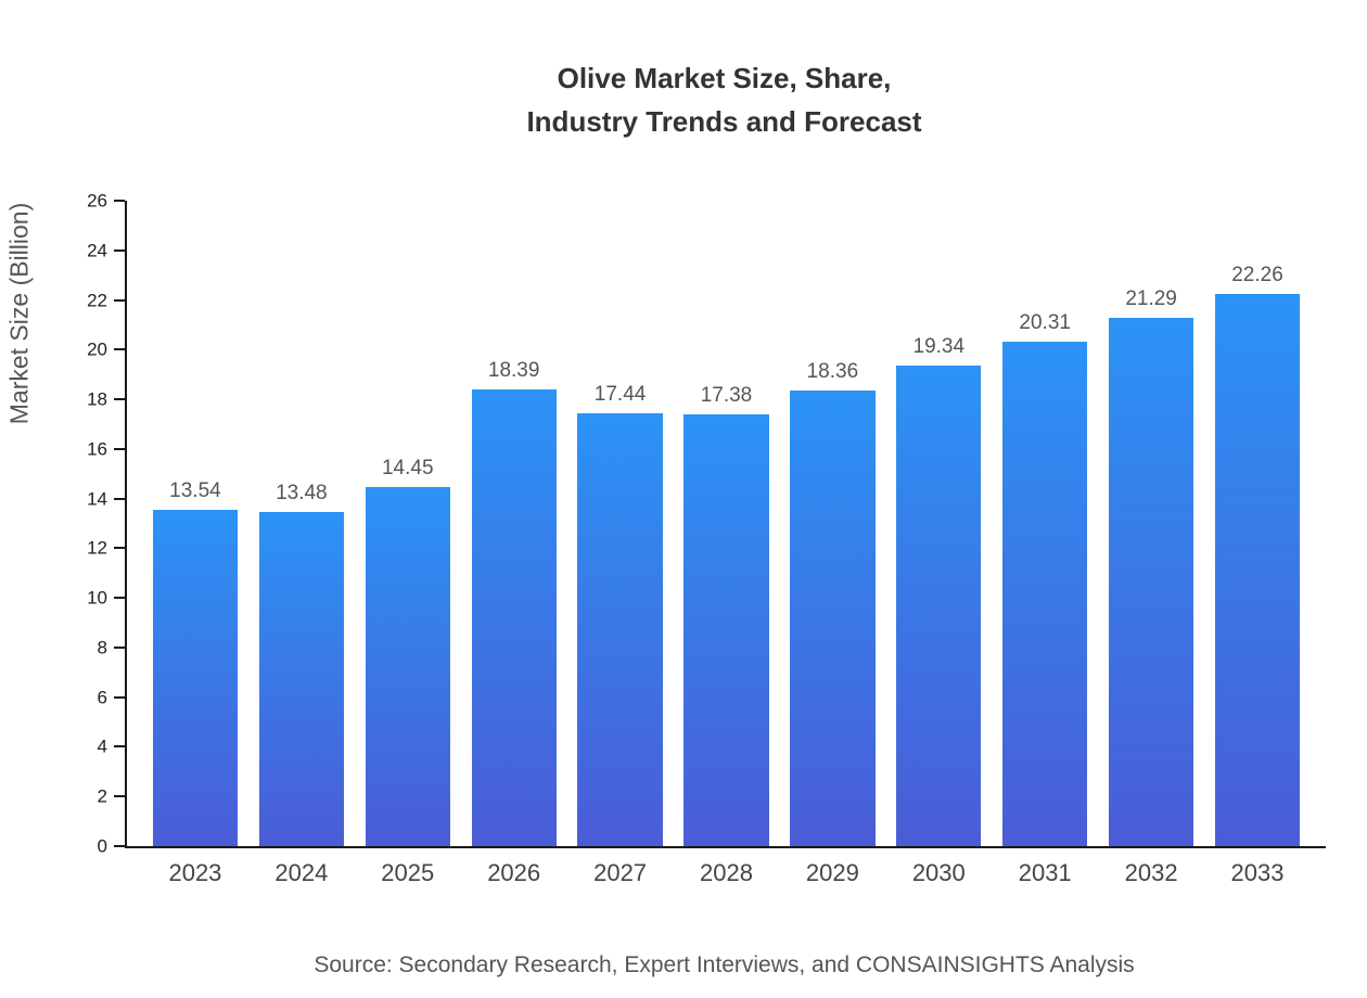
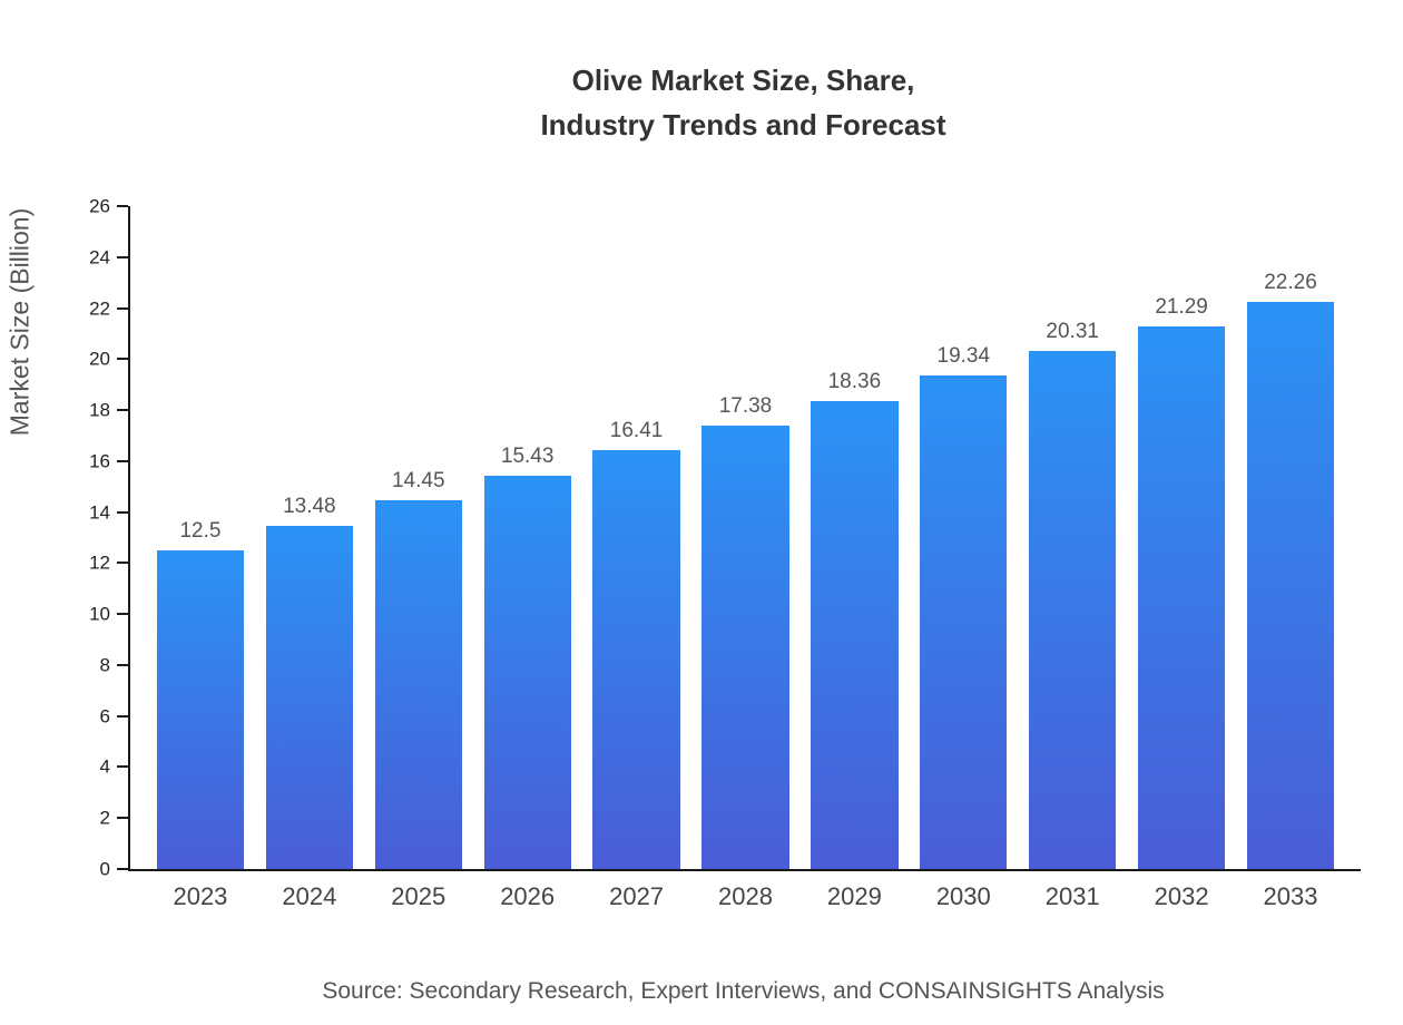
2023: 13.54 -> 12.5
2026: 18.39 -> 15.43
2027: 17.44 -> 16.41
